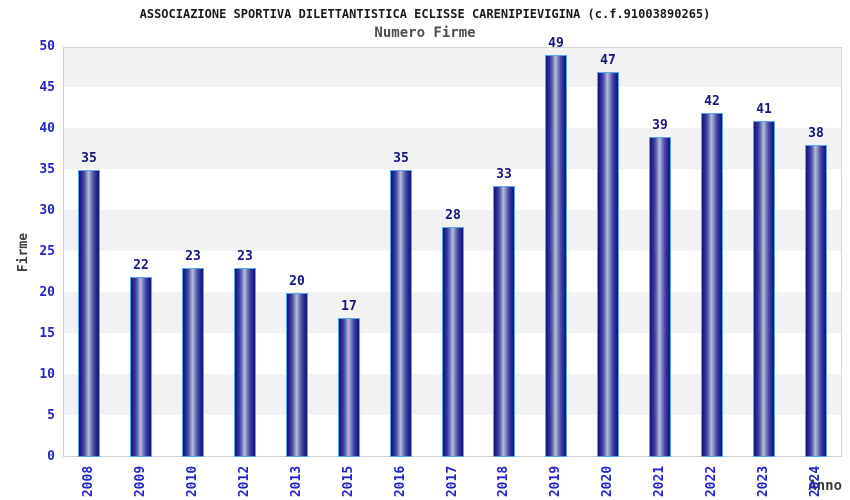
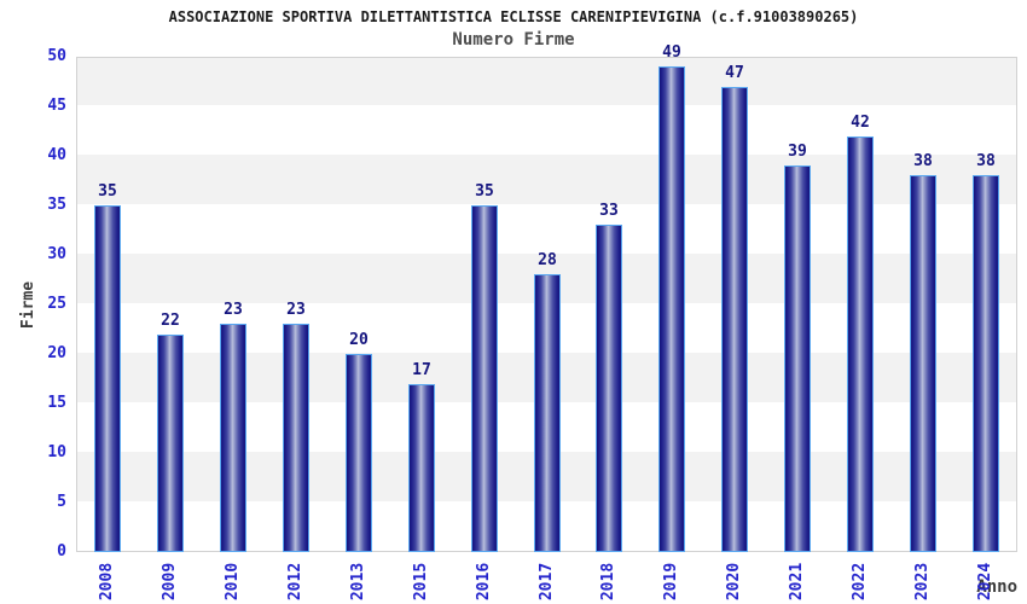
2023: 41 -> 38
